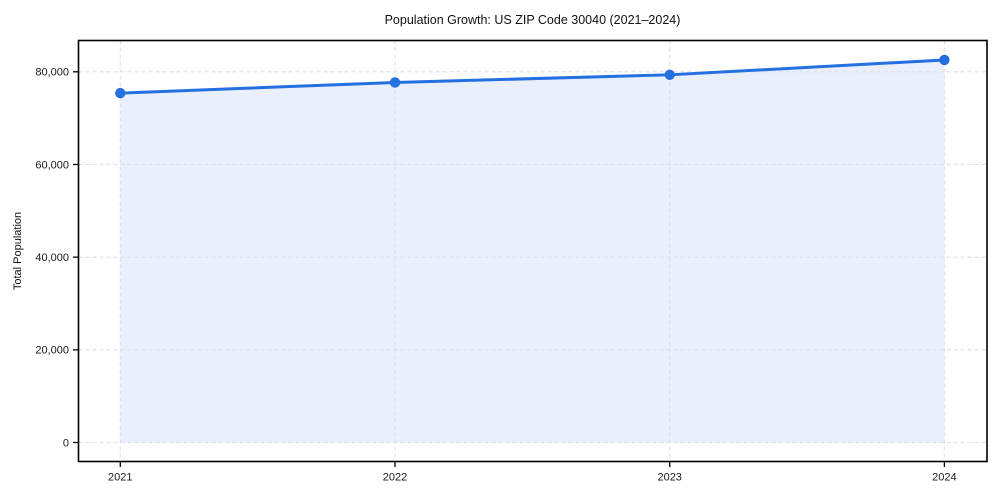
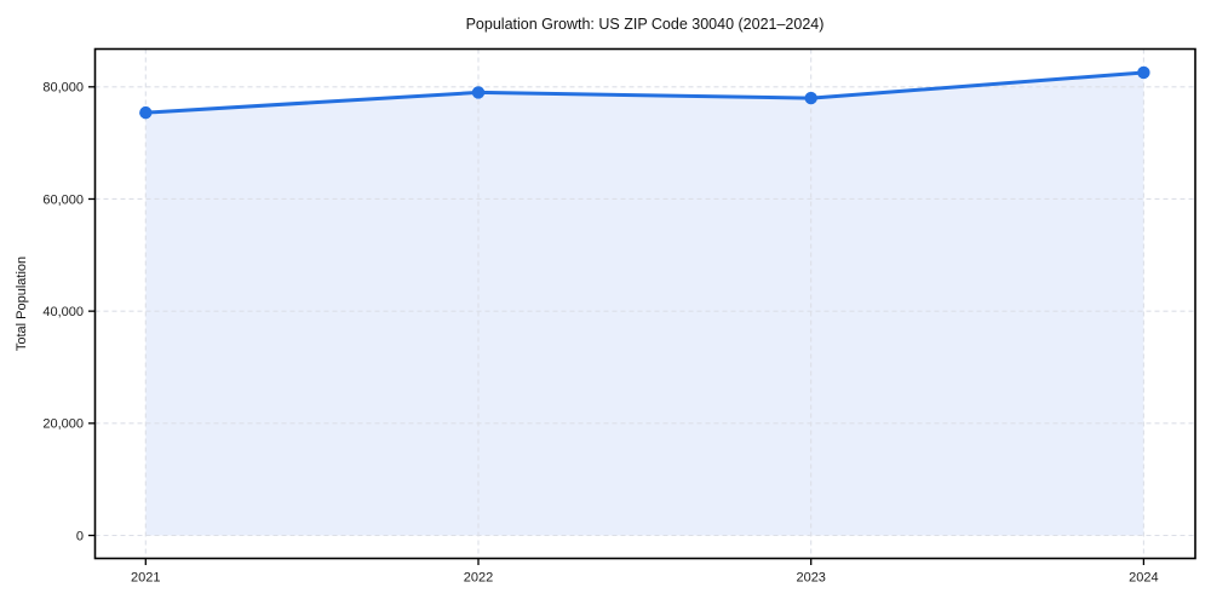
2022: 78000 -> 79000
2023: 79000 -> 78000
